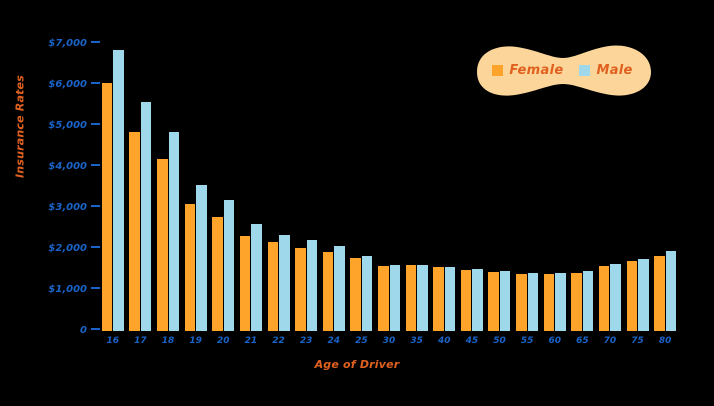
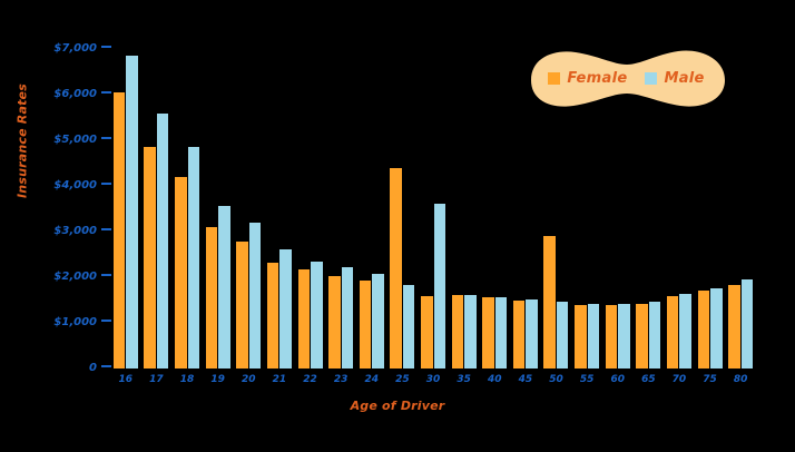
Female/25: $1800 -> $4400
Male/30: $1600 -> $3600
Female/50: $1400 -> $2900
